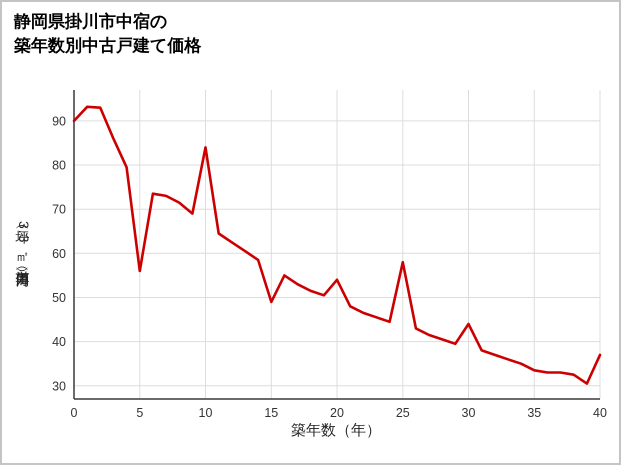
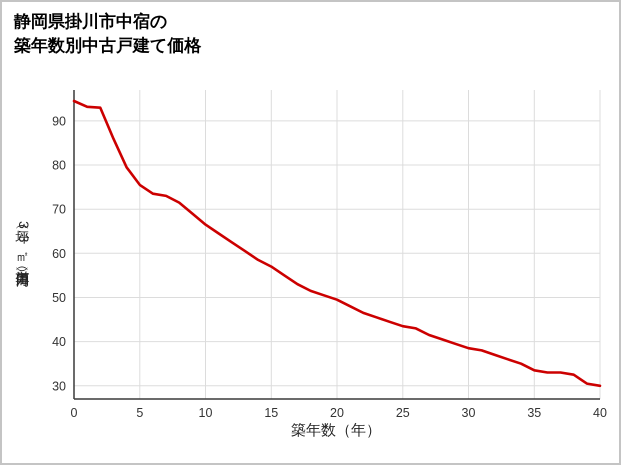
0: 90 -> 94
5: 56 -> 76
10: 84 -> 66
15: 49 -> 57
20: 54 -> 50
25: 58 -> 44
30: 44 -> 38
40: 37 -> 30
